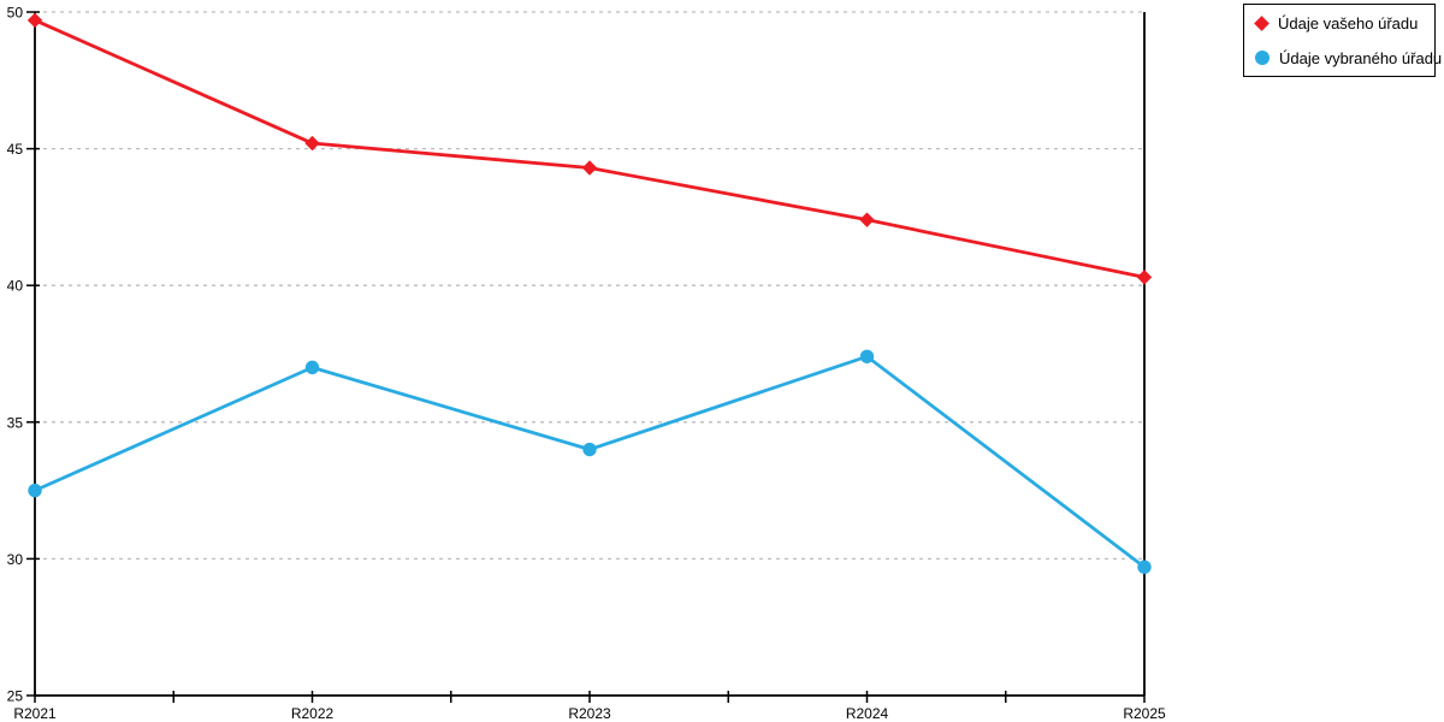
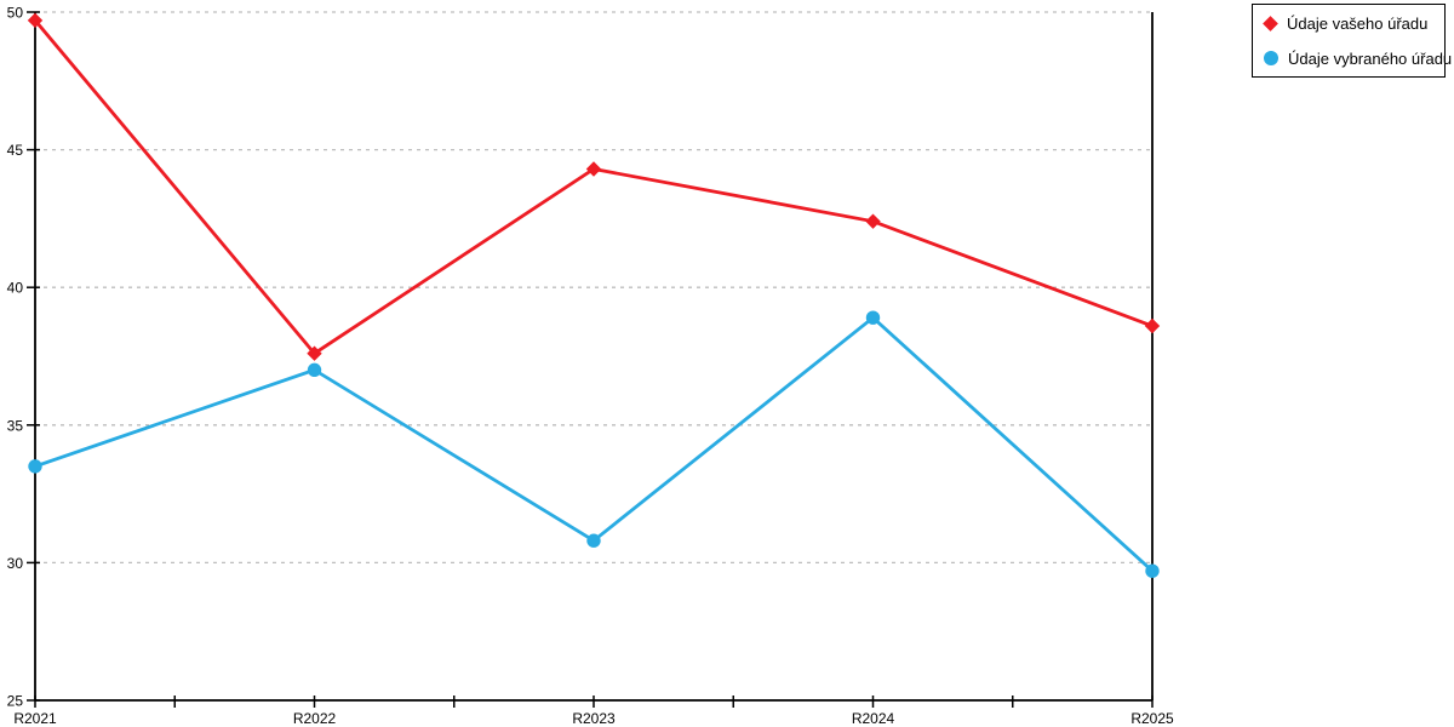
Údaje vybraného úřadu/R2021: 32.5 -> 33.5
Údaje vašeho úřadu/R2022: 45.2 -> 37.6
Údaje vybraného úřadu/R2023: 34.0 -> 30.8
Údaje vybraného úřadu/R2024: 37.4 -> 38.9
Údaje vašeho úřadu/R2025: 40.3 -> 38.6
